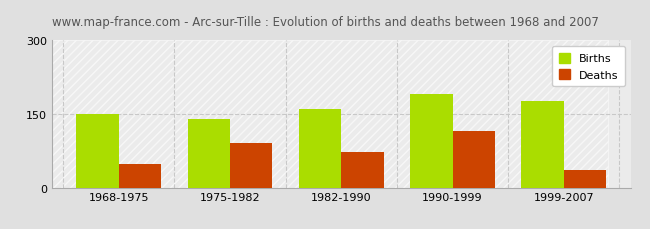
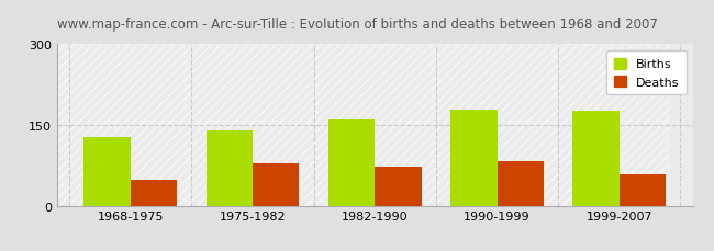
Births/1968-1975: 150 -> 128
Deaths/1975-1982: 90 -> 78
Births/1990-1999: 190 -> 179
Deaths/1990-1999: 115 -> 82
Deaths/1999-2007: 35 -> 58
